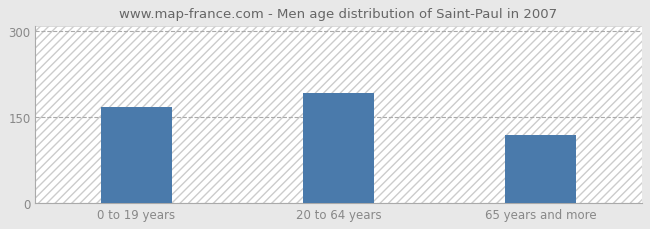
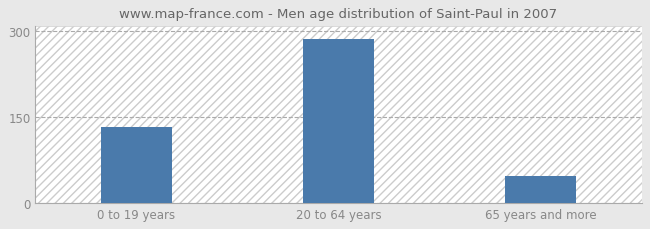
0 to 19 years: 168 -> 132
20 to 64 years: 192 -> 287
65 years and more: 118 -> 47
